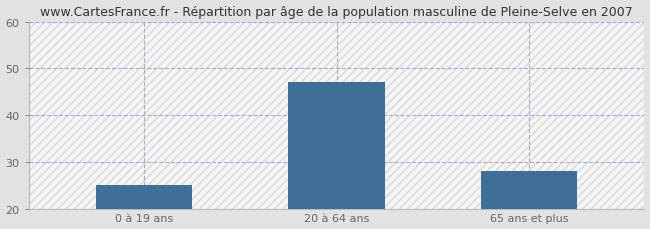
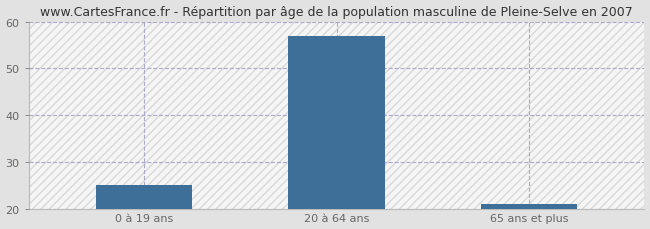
20 à 64 ans: 47 -> 57
65 ans et plus: 28 -> 21
